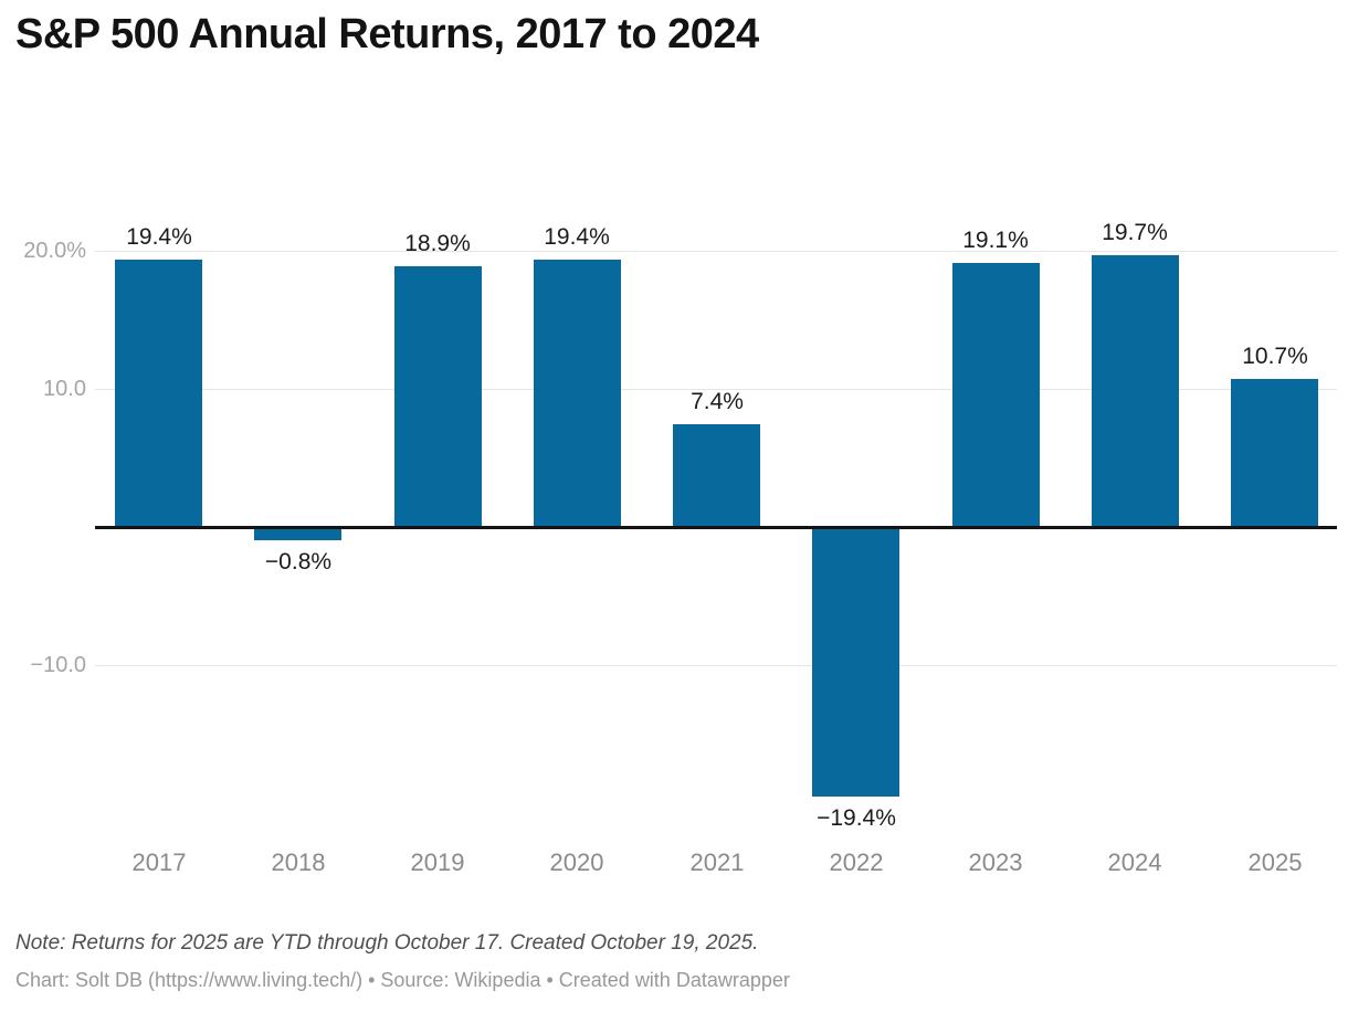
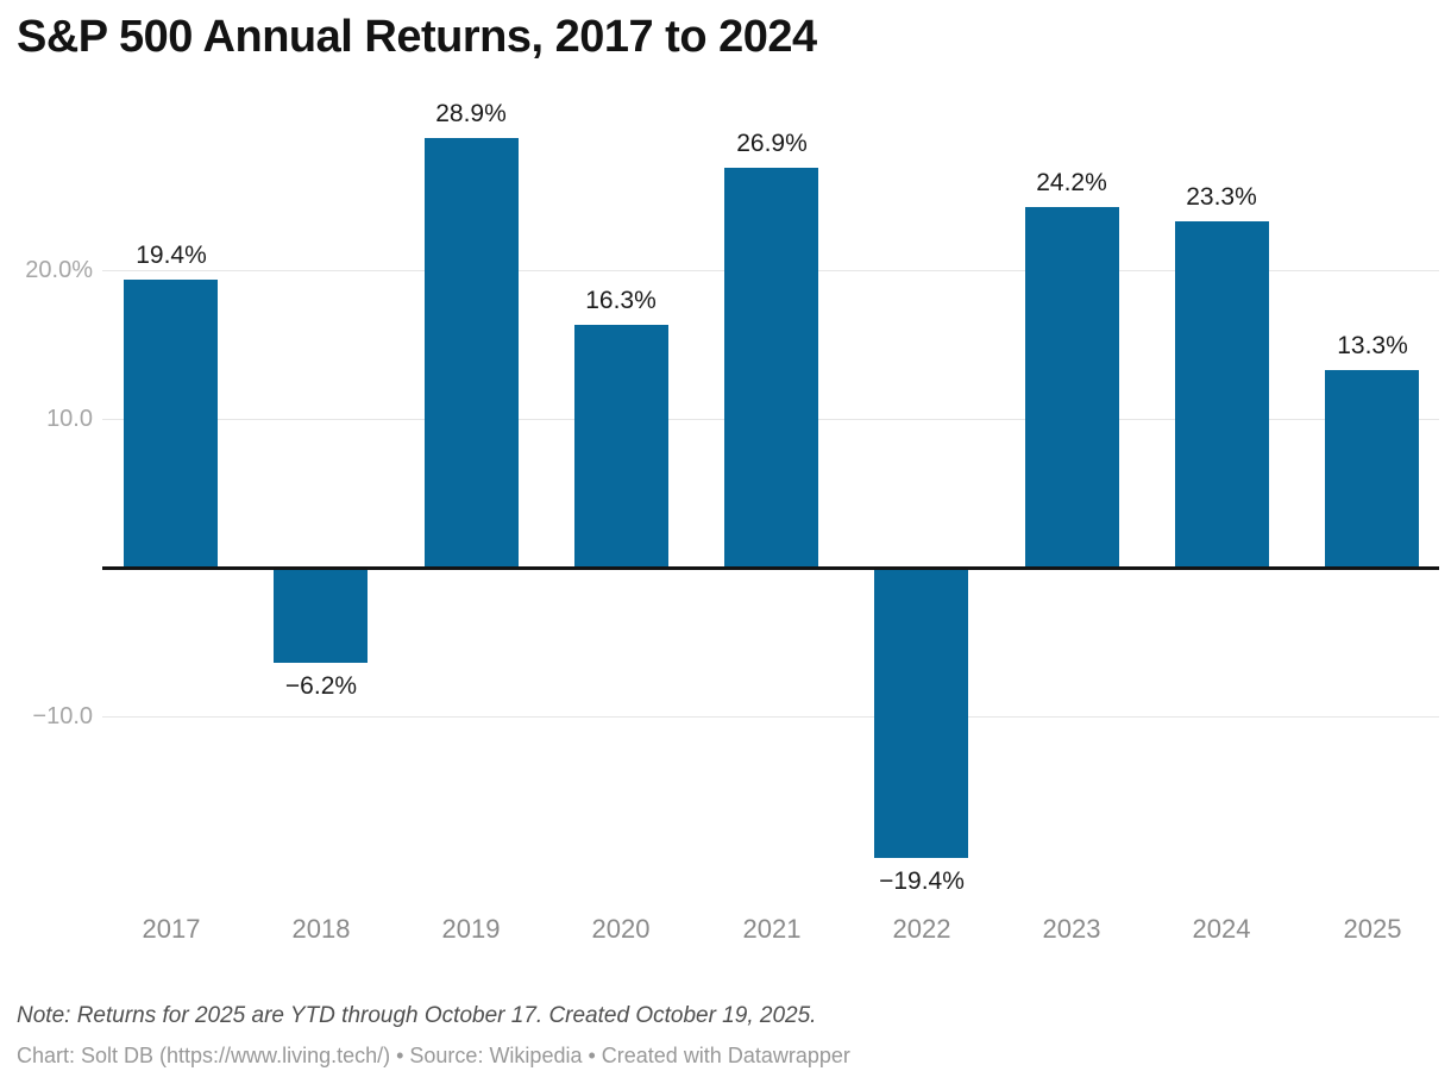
2018: −0.8% -> −6.2%
2019: 18.9% -> 28.9%
2020: 19.4% -> 16.3%
2021: 7.4% -> 26.9%
2023: 19.1% -> 24.2%
2024: 19.7% -> 23.3%
2025: 10.7% -> 13.3%
